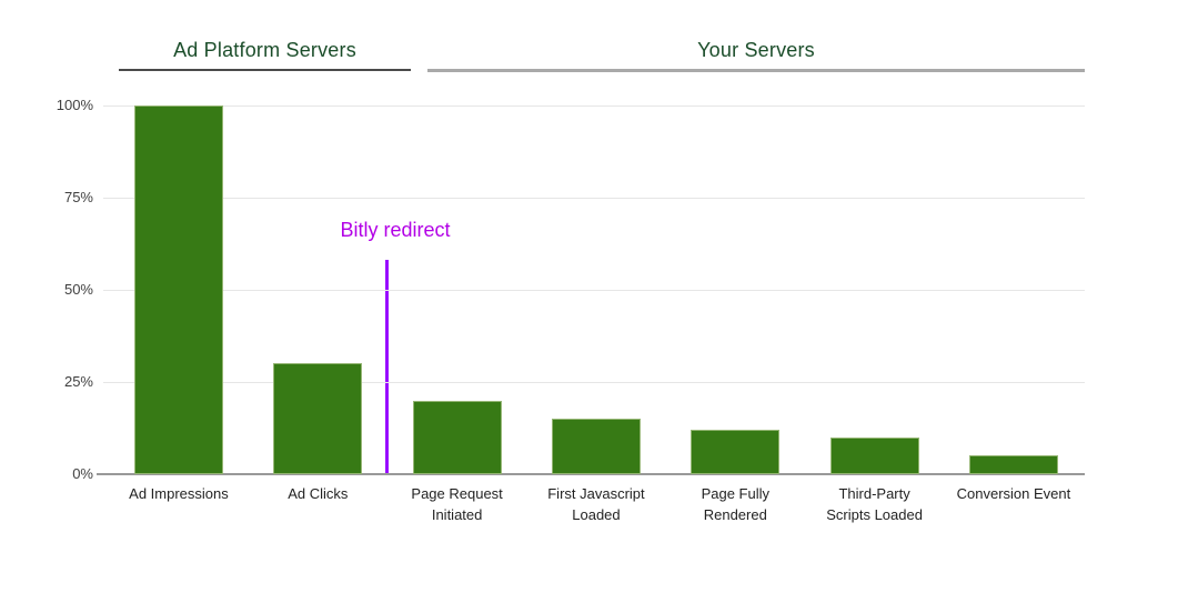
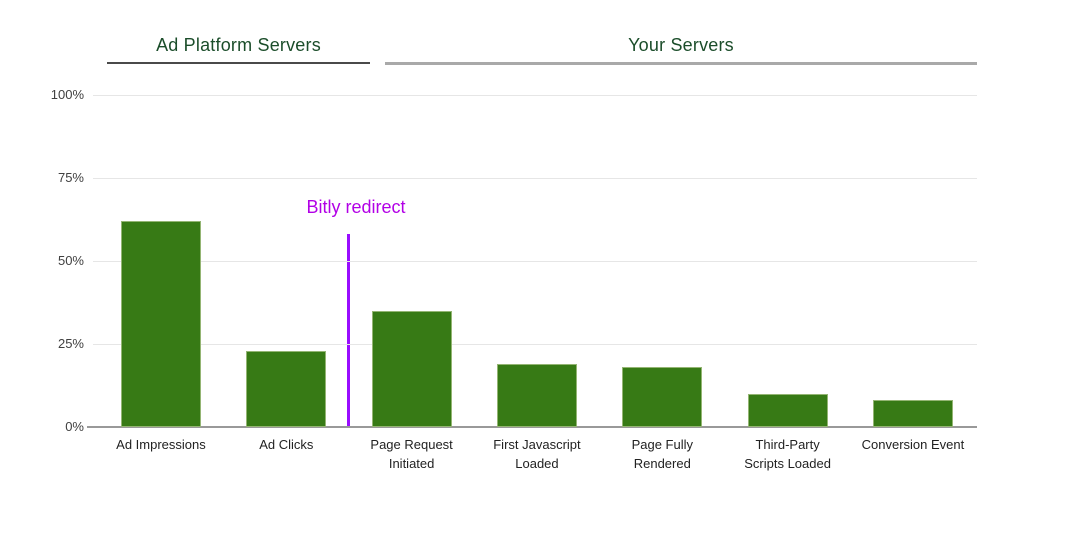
Ad Impressions: 100% -> 62%
Ad Clicks: 30% -> 23%
Page Request Initiated: 20% -> 35%
First Javascript Loaded: 15% -> 19%
Page Fully Rendered: 12% -> 18%
Conversion Event: 5% -> 8%
